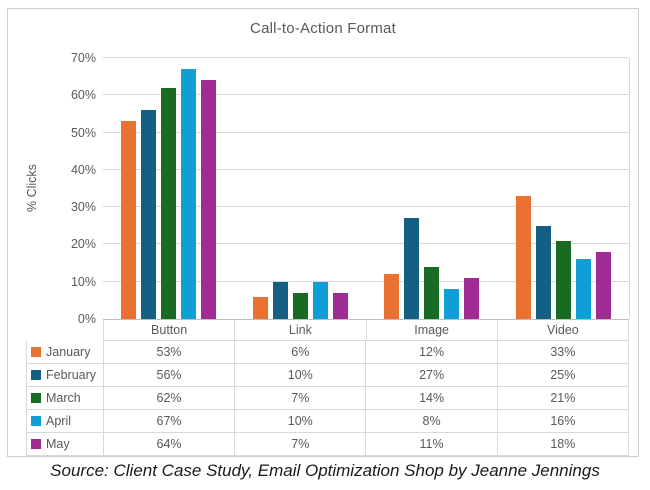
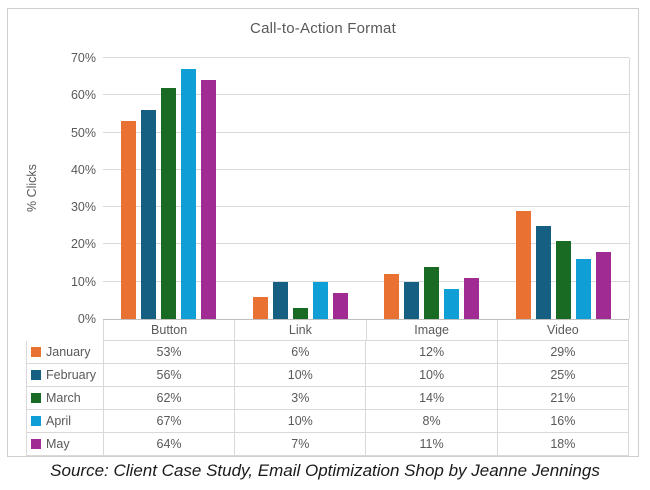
March/Link: 7% -> 3%
February/Image: 27% -> 10%
January/Video: 33% -> 29%
